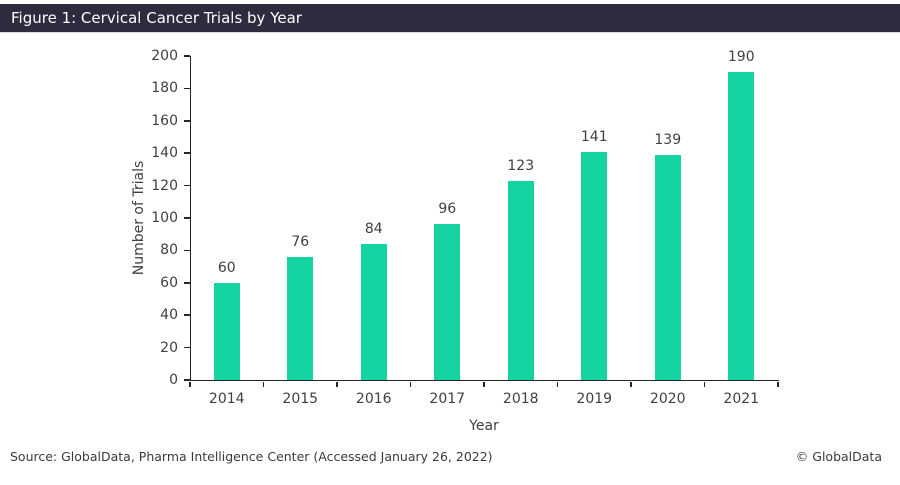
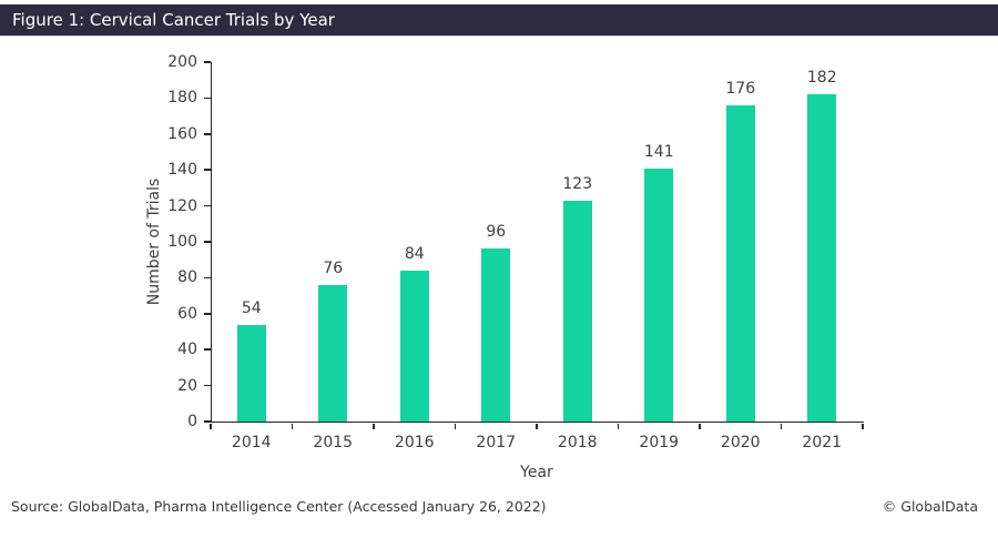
2014: 60 -> 54
2020: 139 -> 176
2021: 190 -> 182
